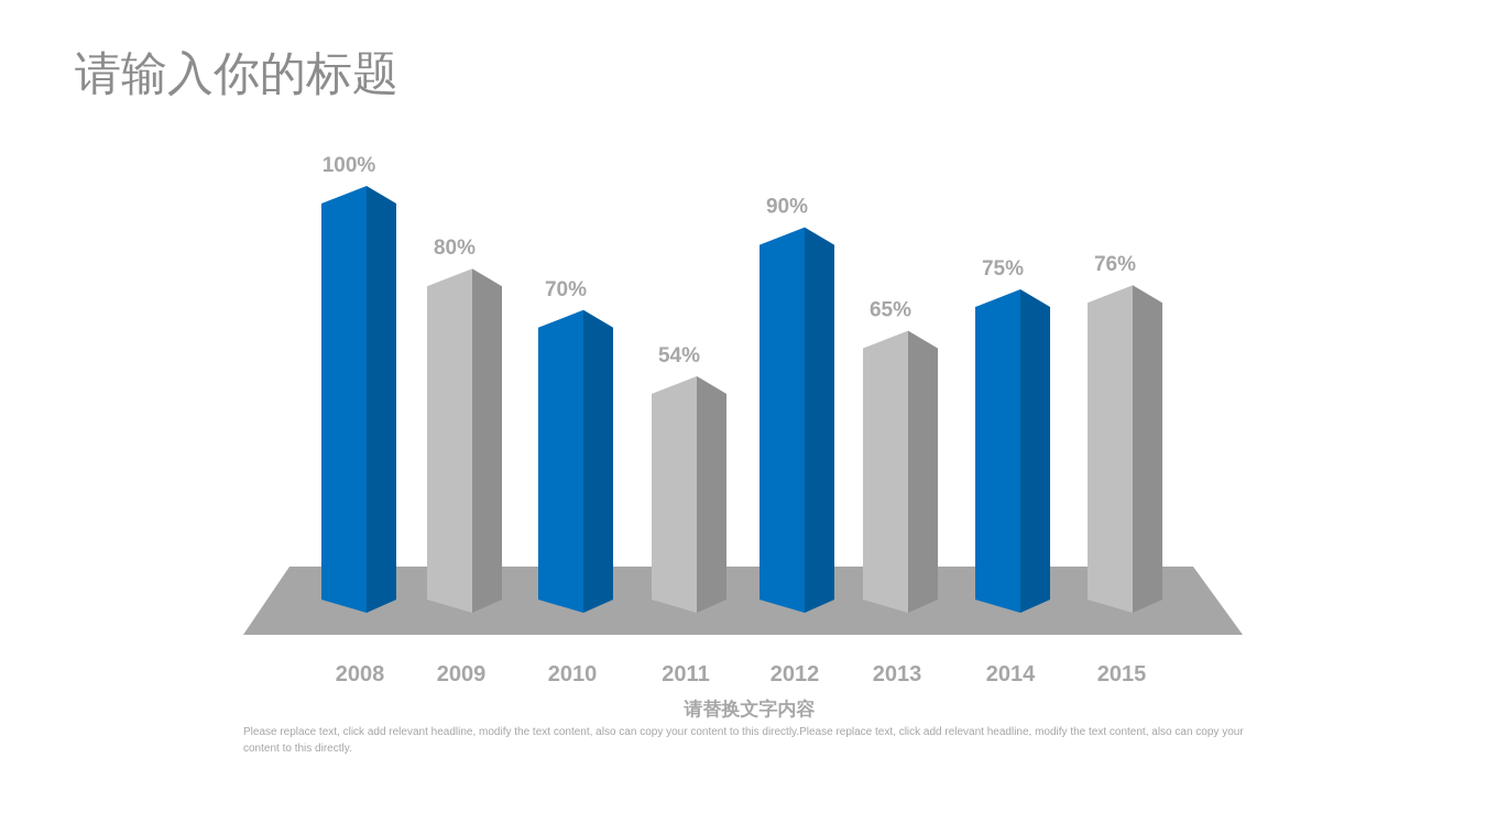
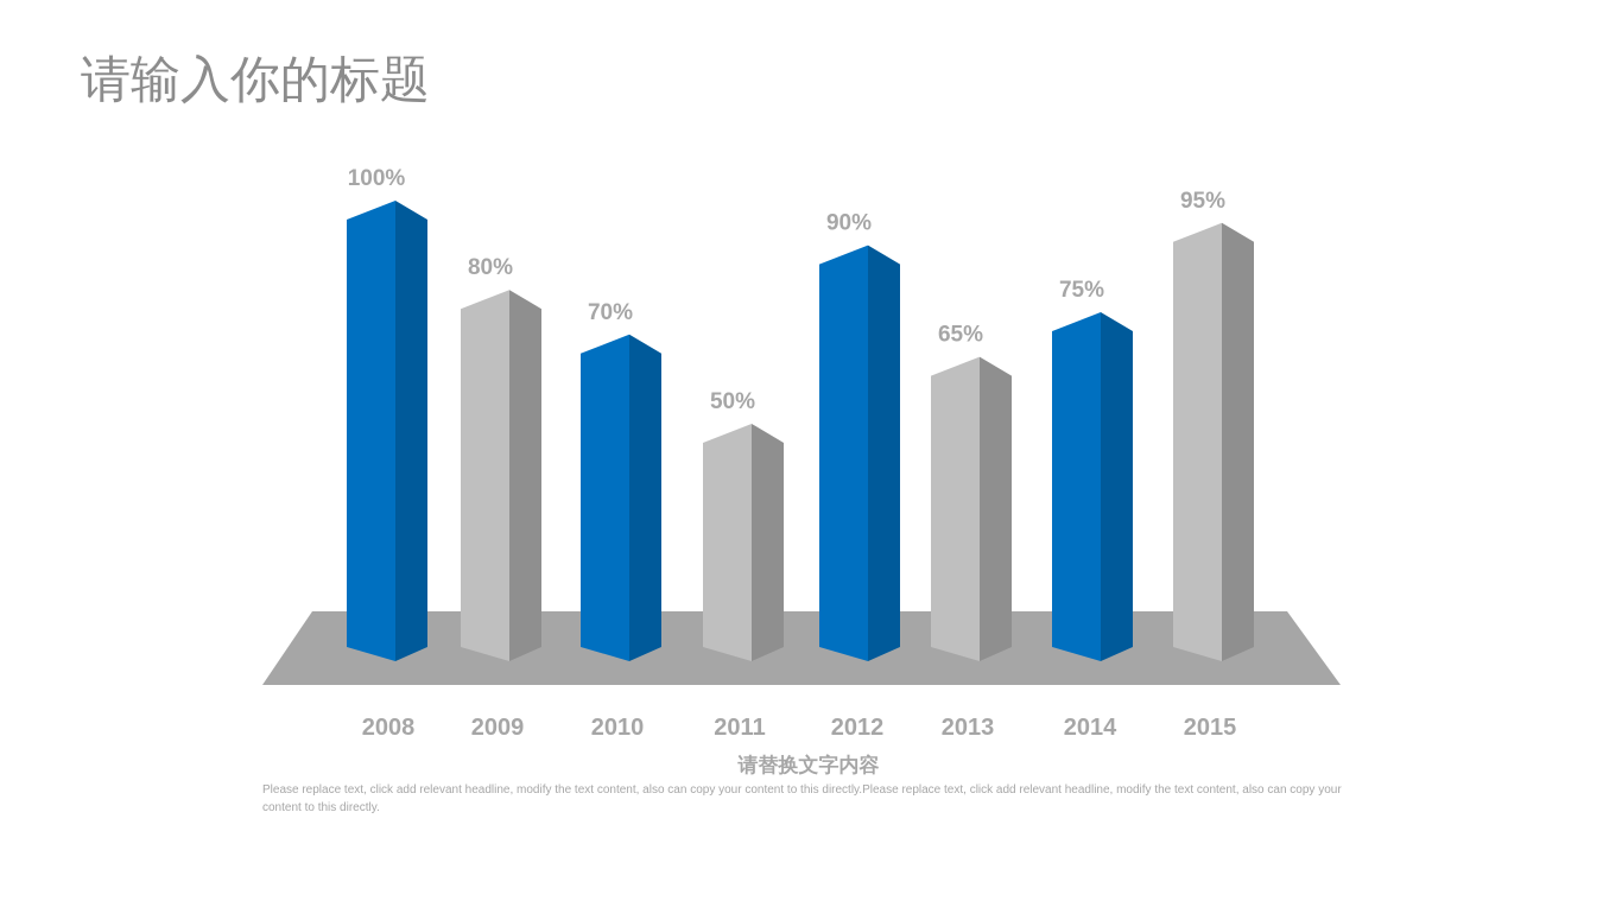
2011: 54% -> 50%
2015: 76% -> 95%
